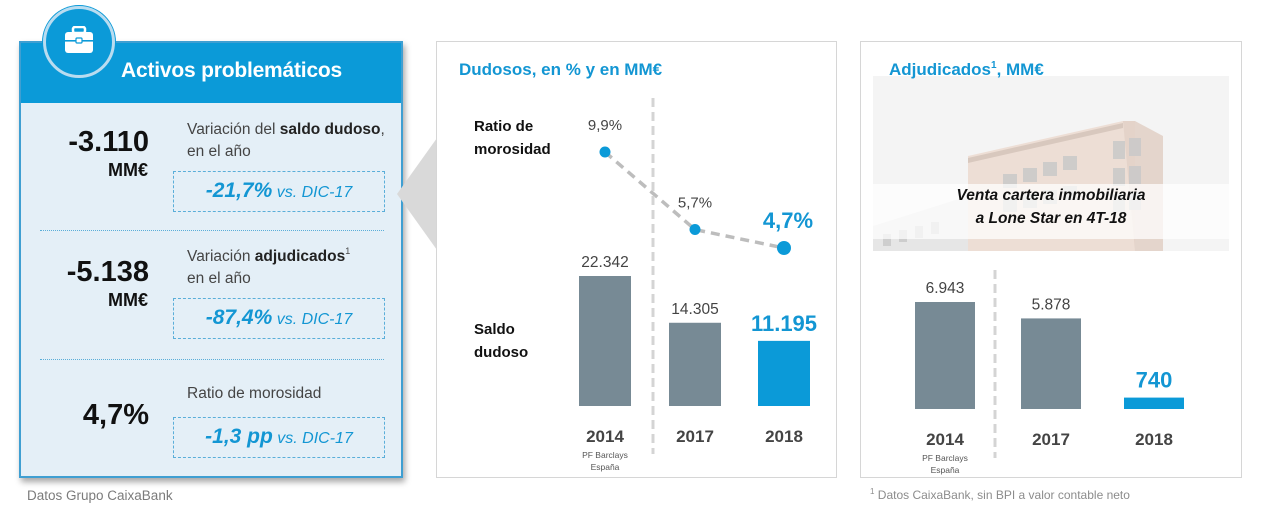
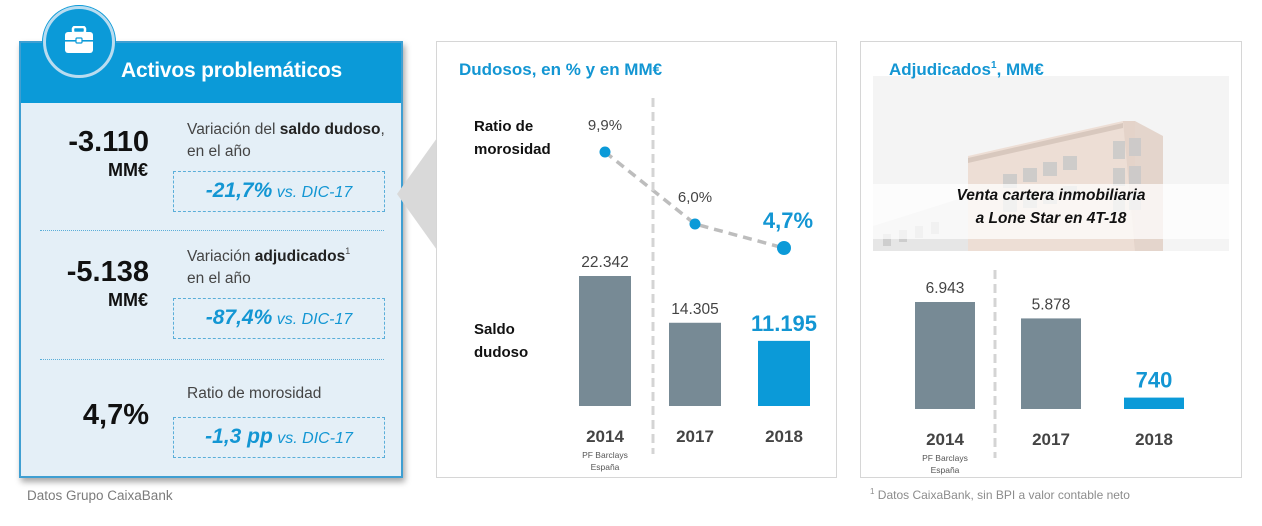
Ratio de morosidad/2017: 5,7% -> 6,0%
